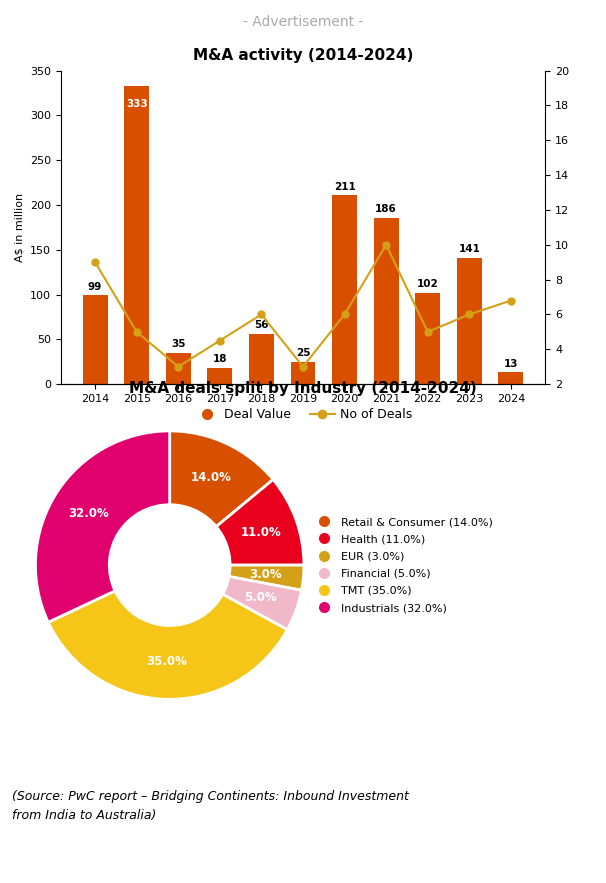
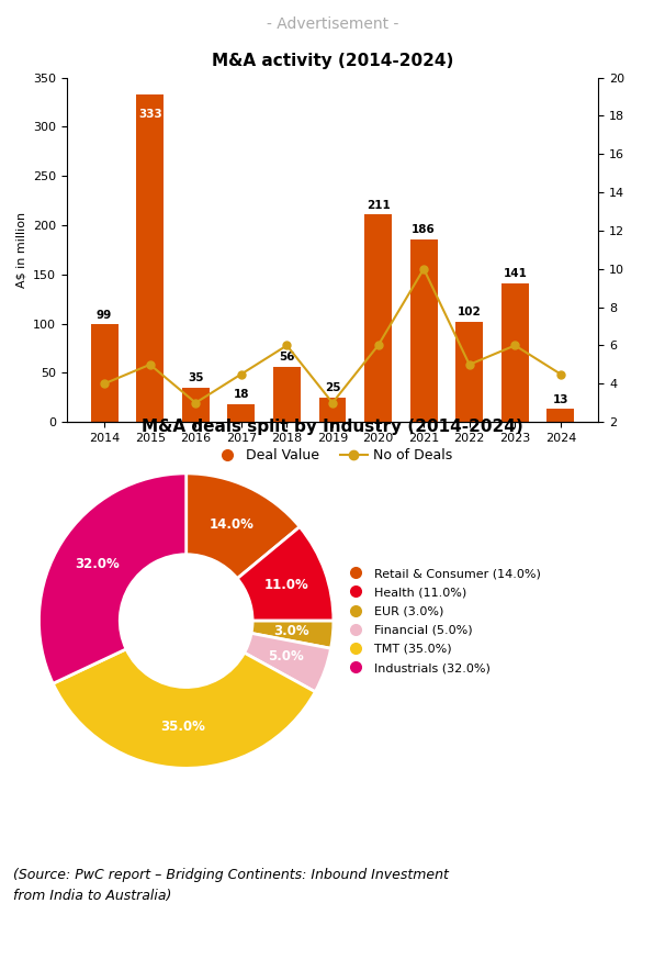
No of Deals/2014: 9.0 -> 4.0
No of Deals/2024: 6.8 -> 4.5
